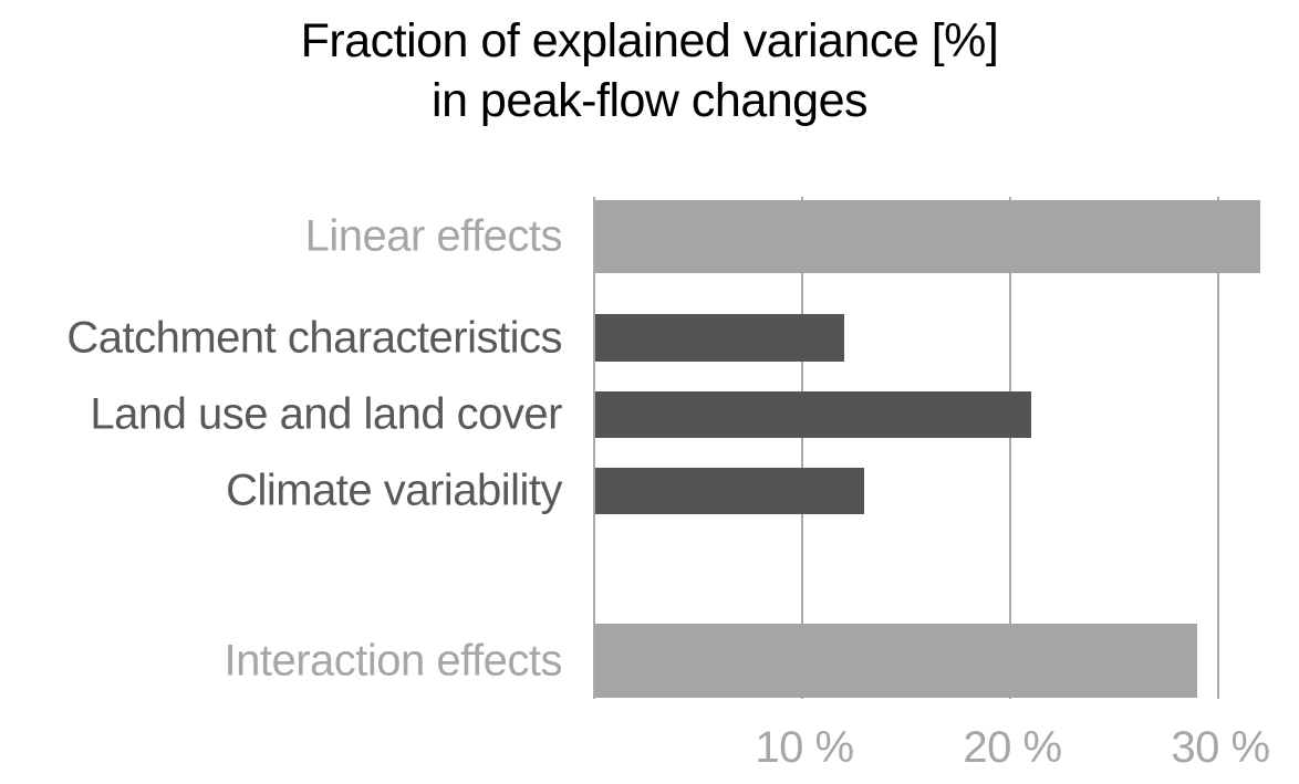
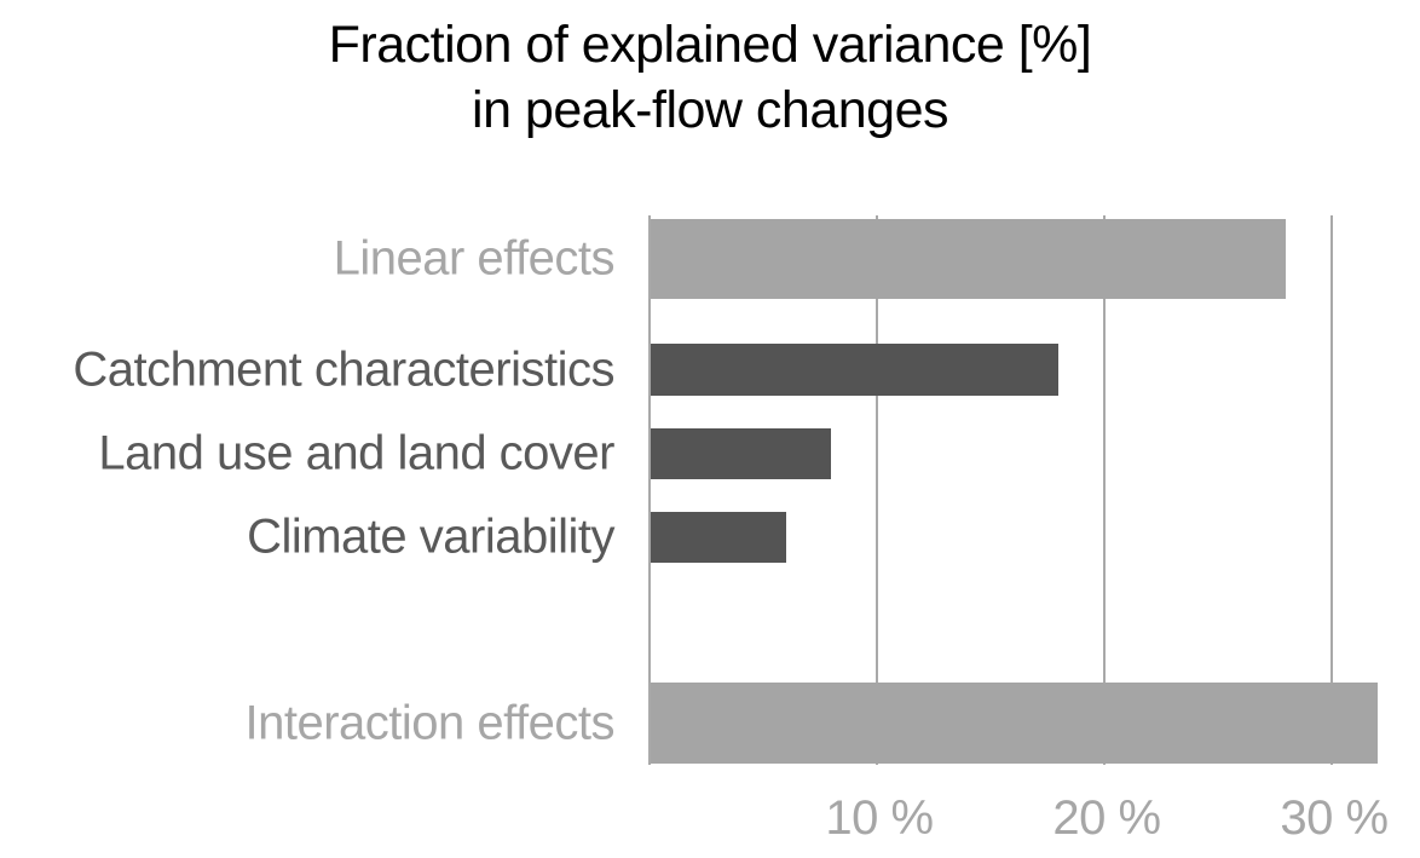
Linear effects: 32% -> 28%
Catchment characteristics: 12% -> 18%
Land use and land cover: 21% -> 8%
Climate variability: 13% -> 6%
Interaction effects: 29% -> 32%
